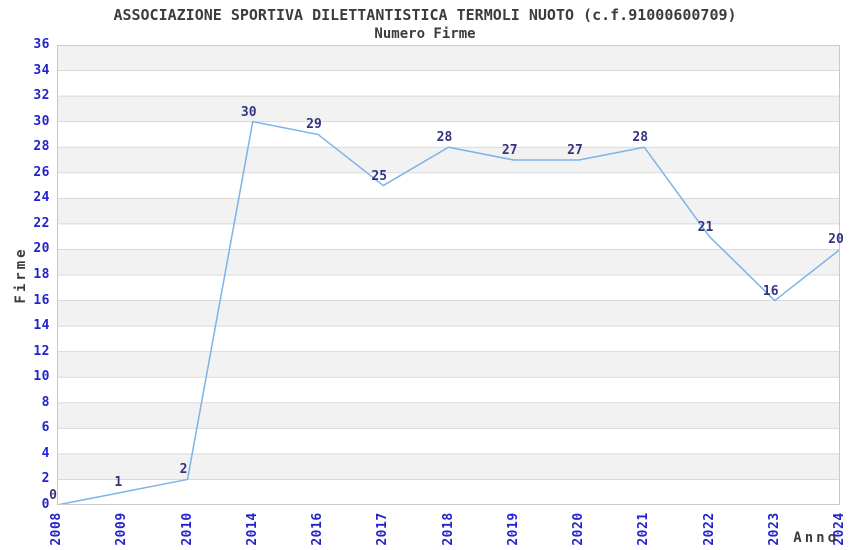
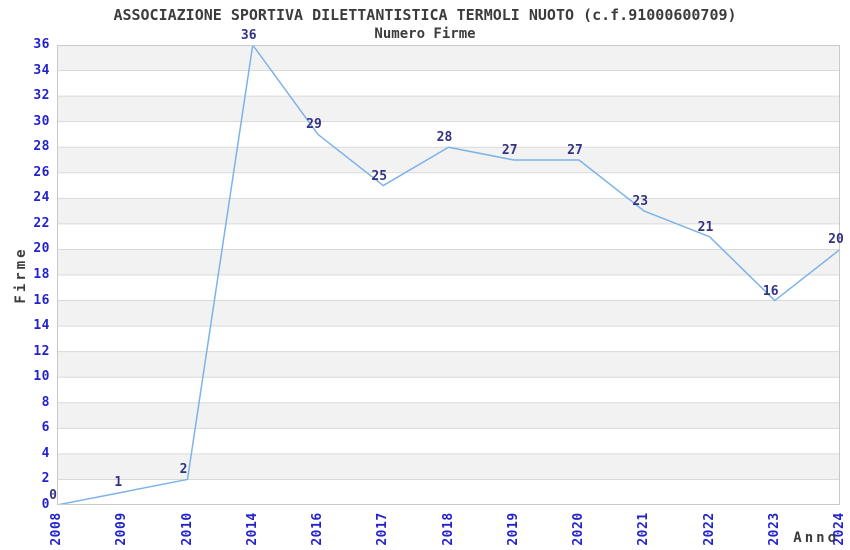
2014: 30 -> 36
2021: 28 -> 23
